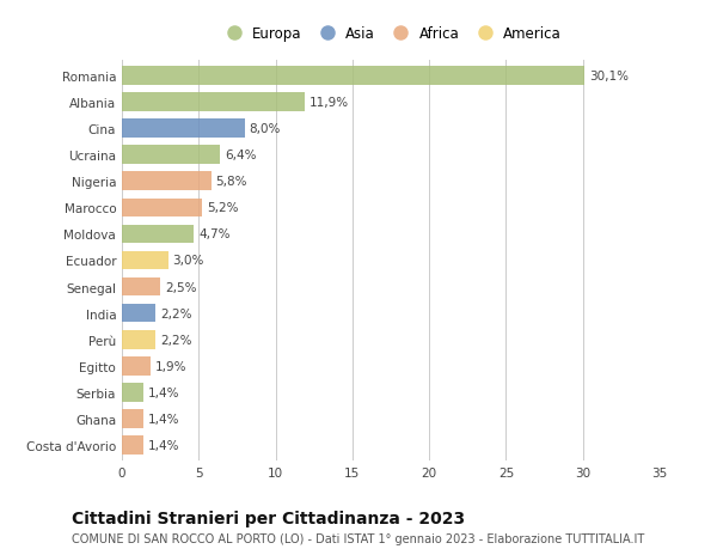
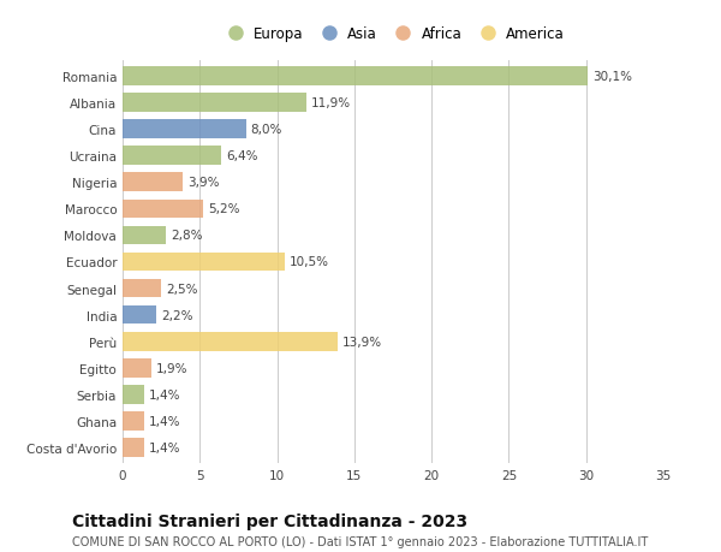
Nigeria: 5,8% -> 3,9%
Moldova: 4,7% -> 2,8%
Ecuador: 3,0% -> 10,5%
Perù: 2,2% -> 13,9%
